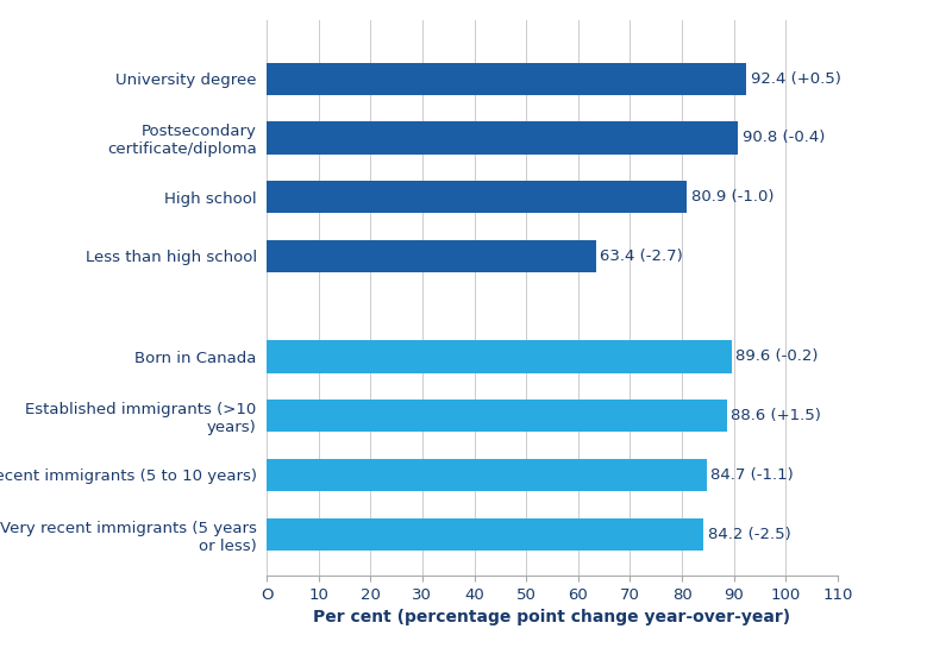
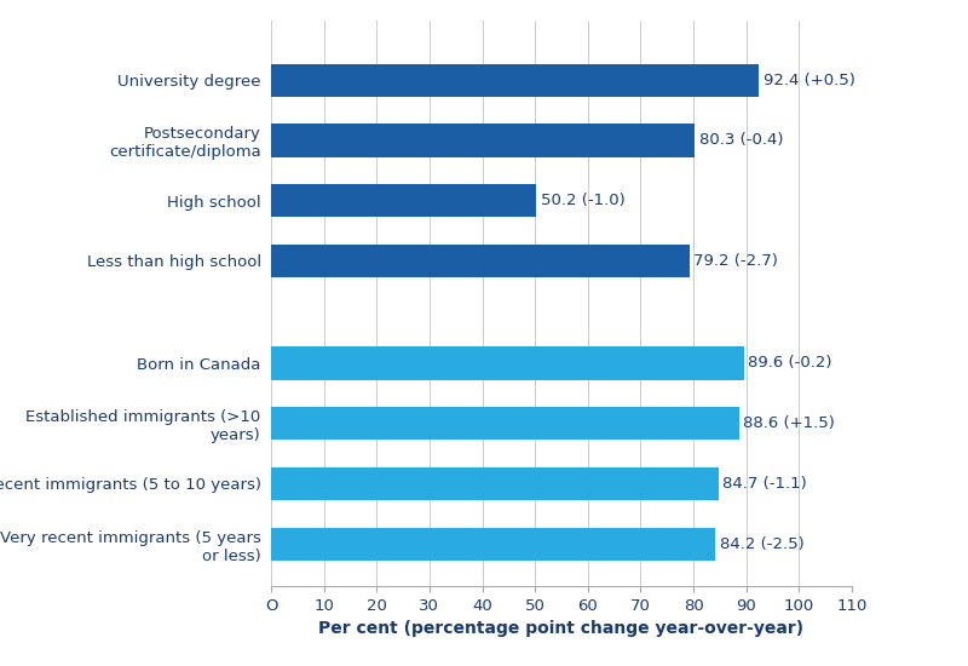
Postsecondary certificate/diploma: 90.8 -> 80.3
High school: 80.9 -> 50.2
Less than high school: 63.4 -> 79.2
